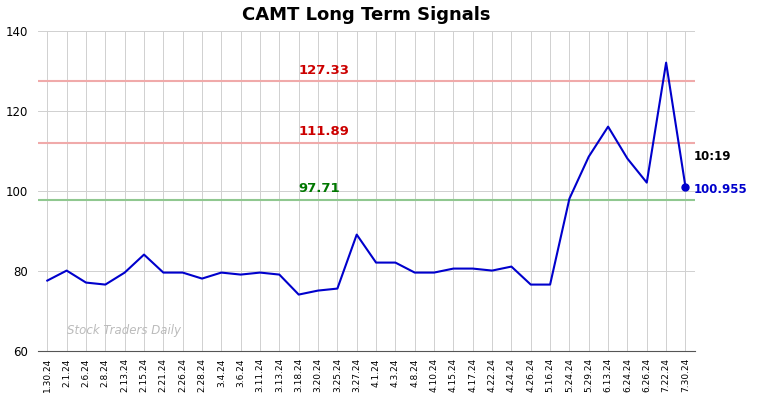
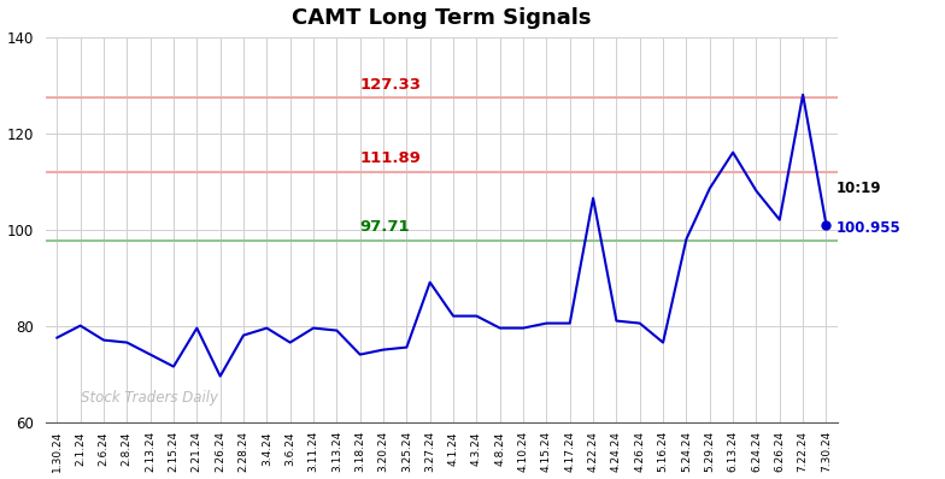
2.13.24: 79.5 -> 74.0
2.15.24: 84.0 -> 71.5
2.26.24: 79.5 -> 69.5
3.6.24: 79.0 -> 76.5
4.22.24: 80.0 -> 106.5
4.26.24: 76.5 -> 80.5
7.22.24: 132.0 -> 128.0
